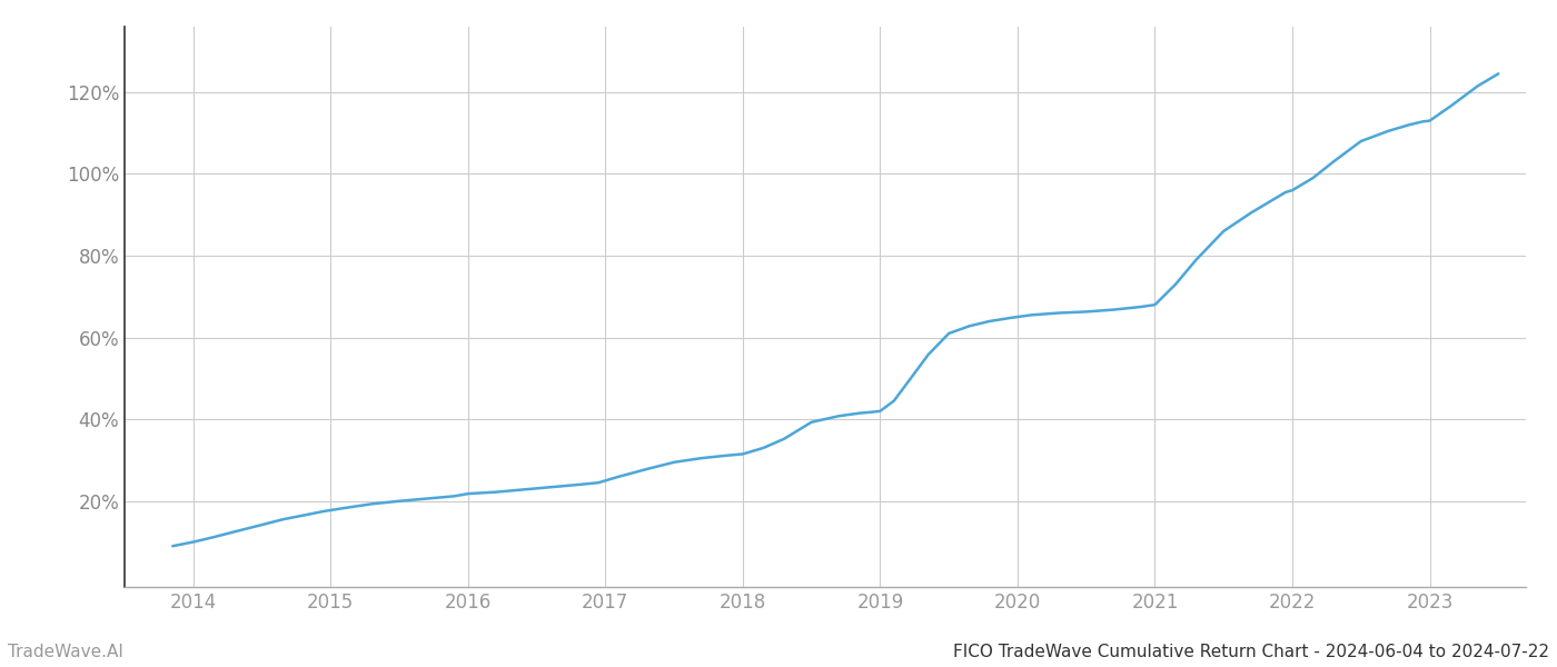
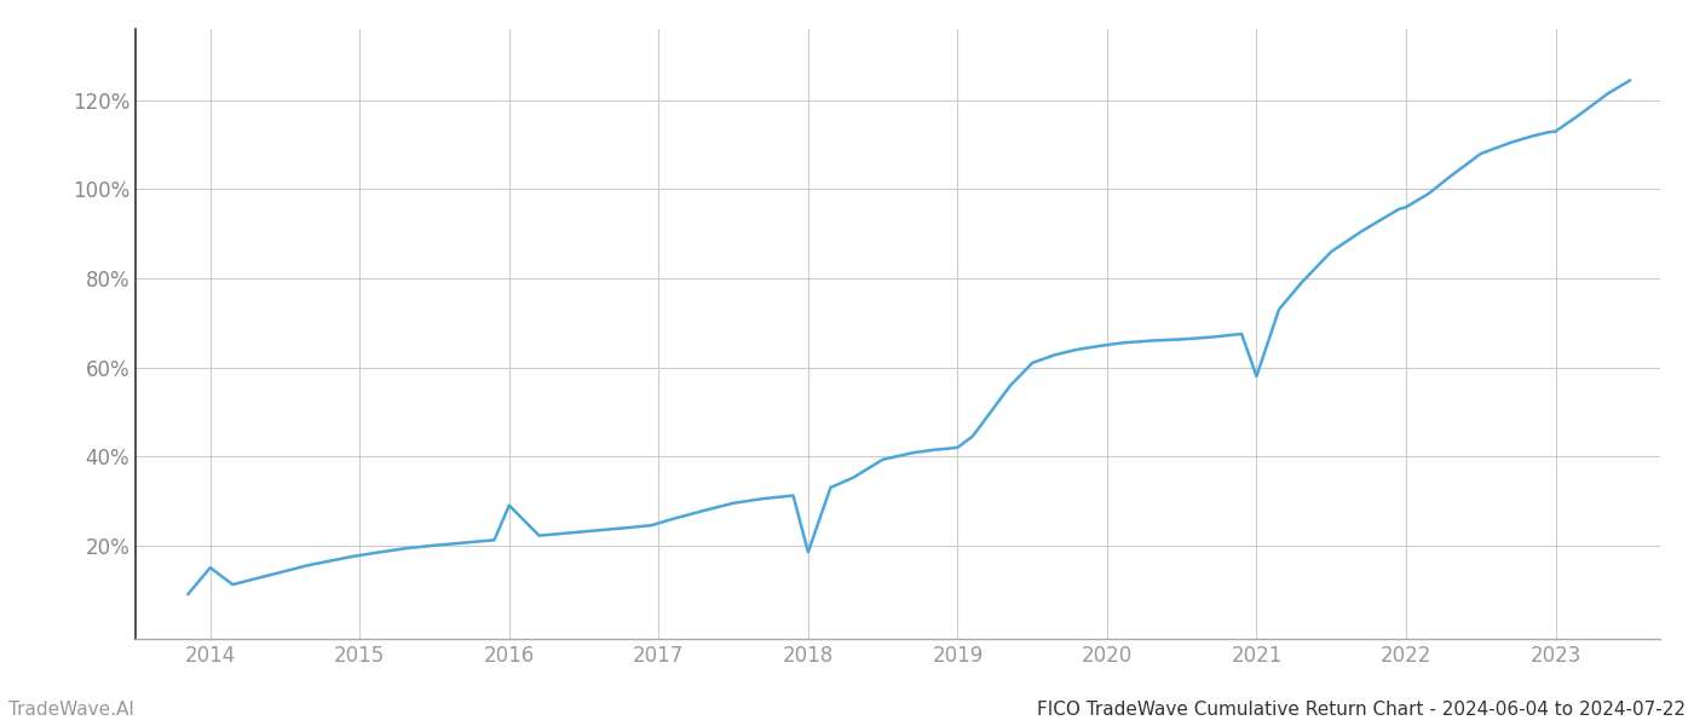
2014: 10.0% -> 15.0%
2016: 21.8% -> 29.0%
2018: 31.5% -> 18.5%
2021: 68.0% -> 58.0%
